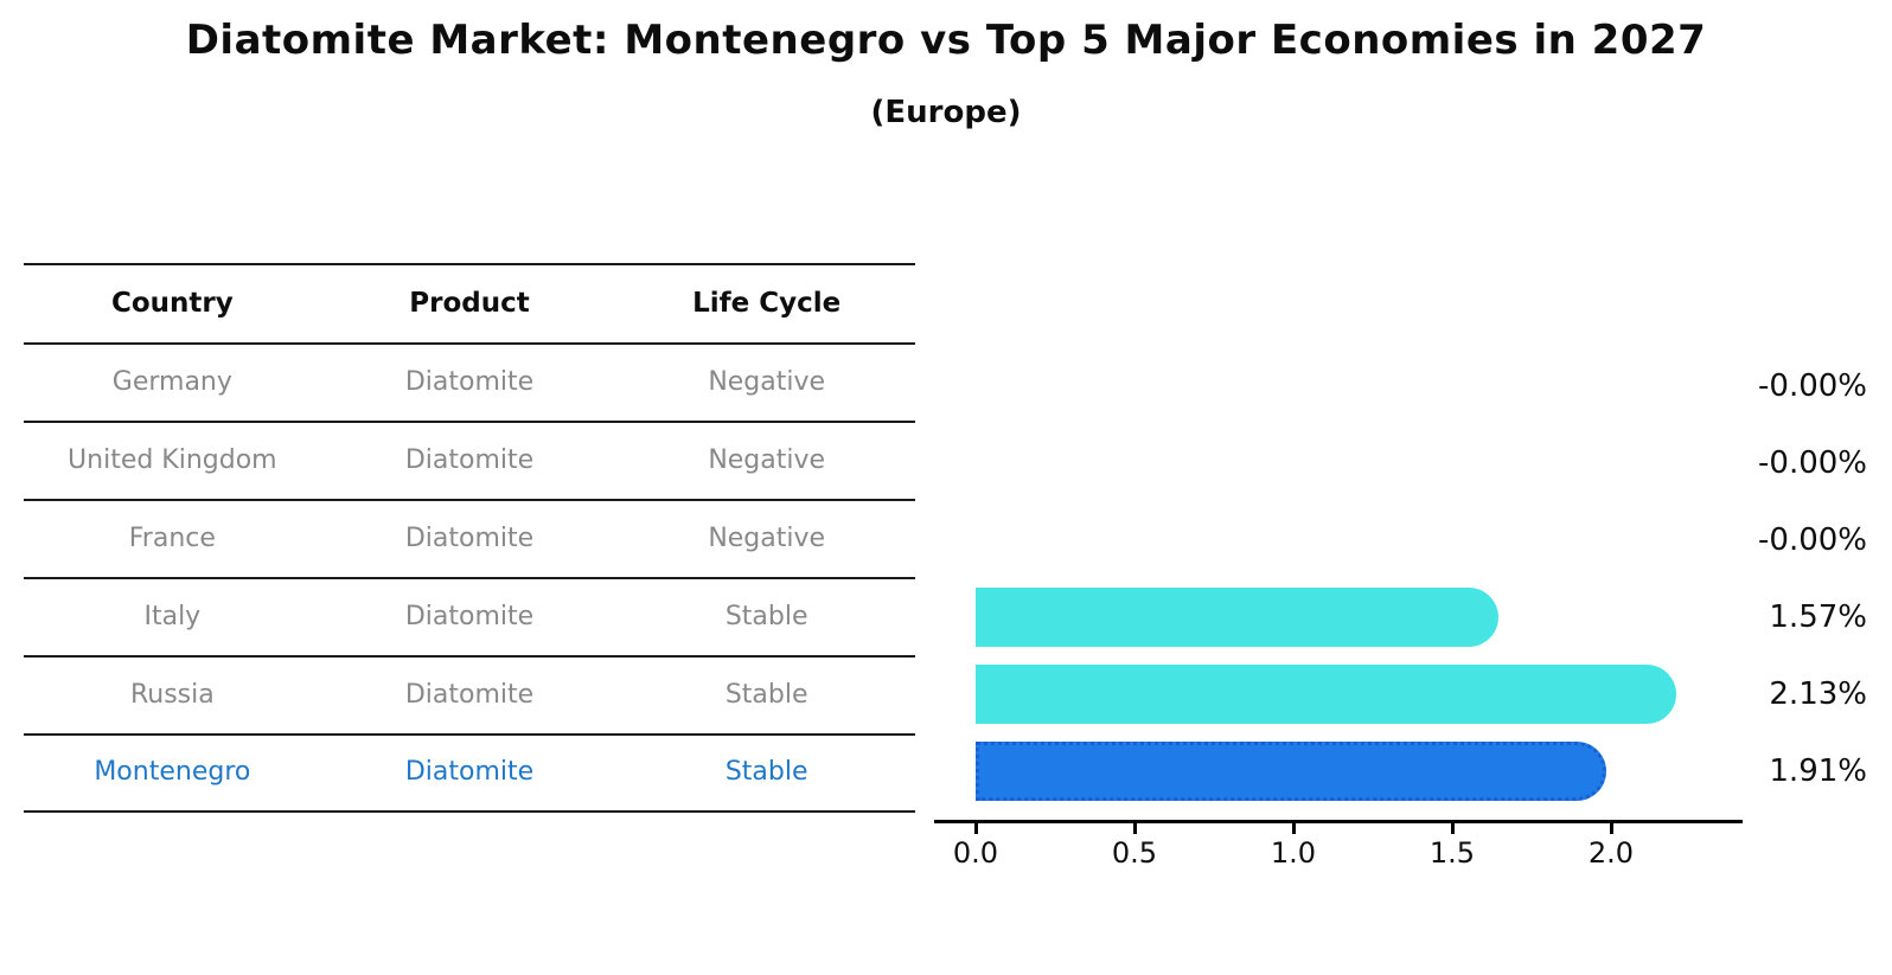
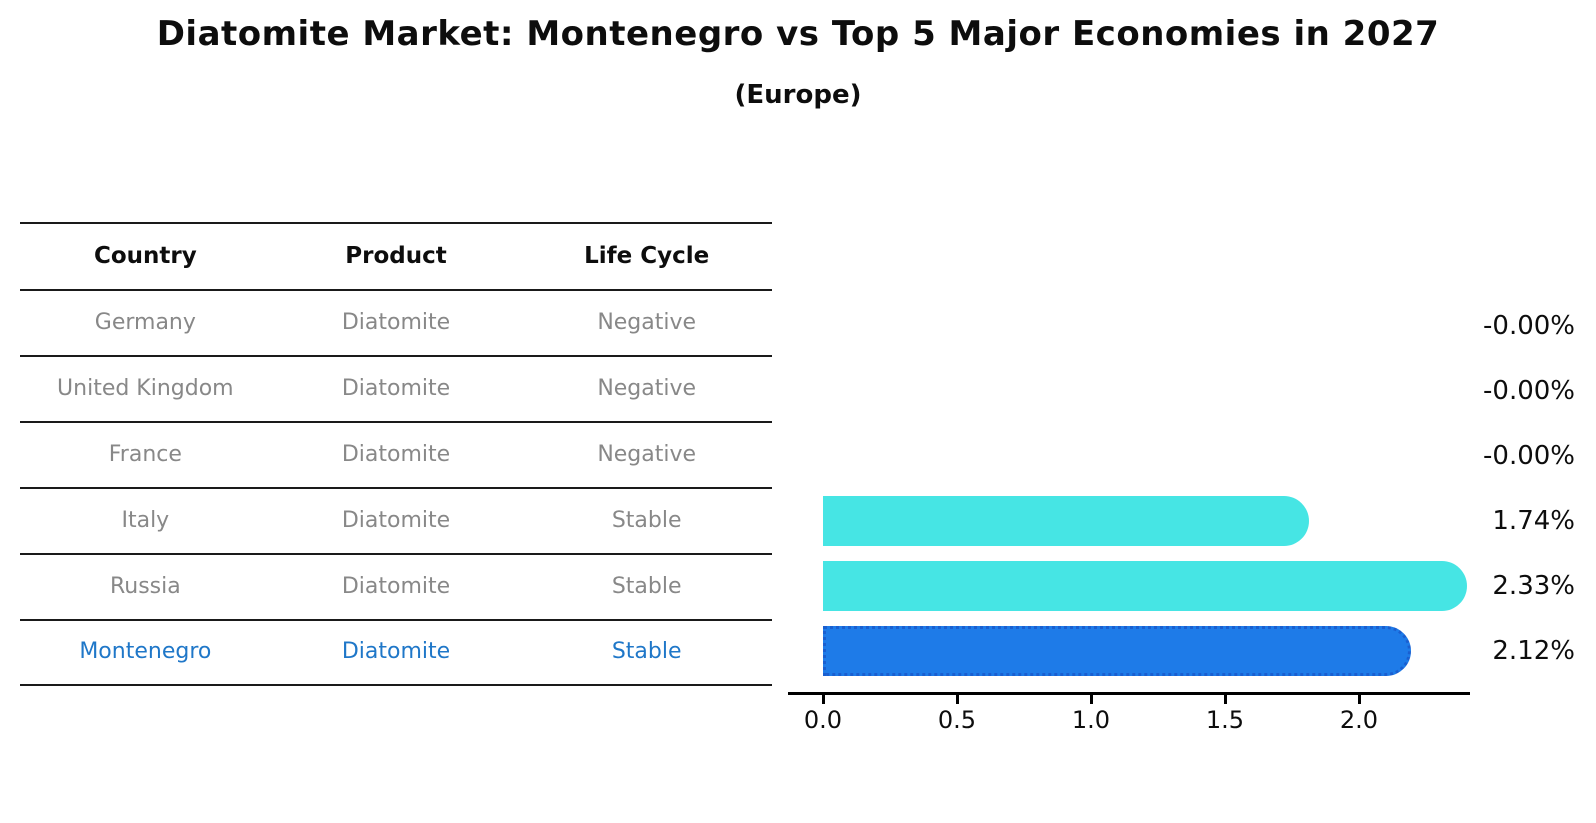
Italy: 1.57% -> 1.74%
Russia: 2.13% -> 2.33%
Montenegro: 1.91% -> 2.12%
